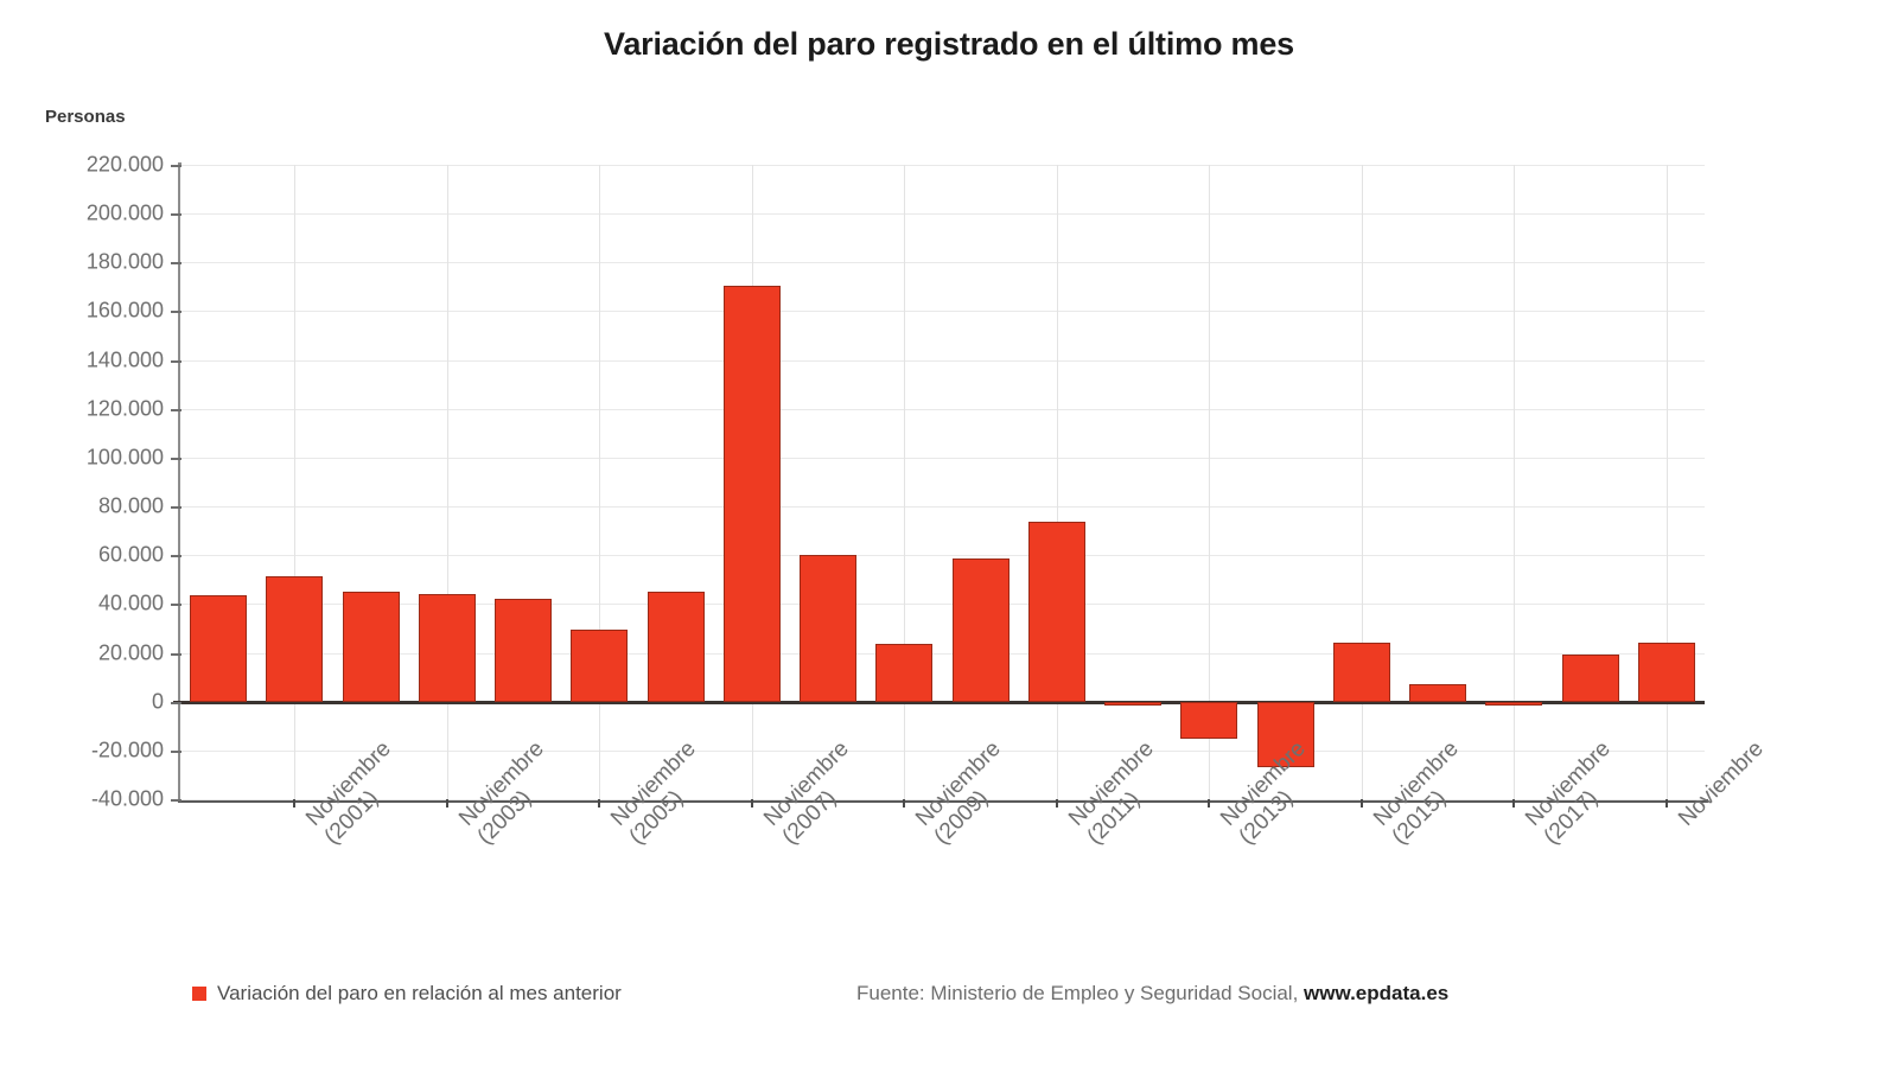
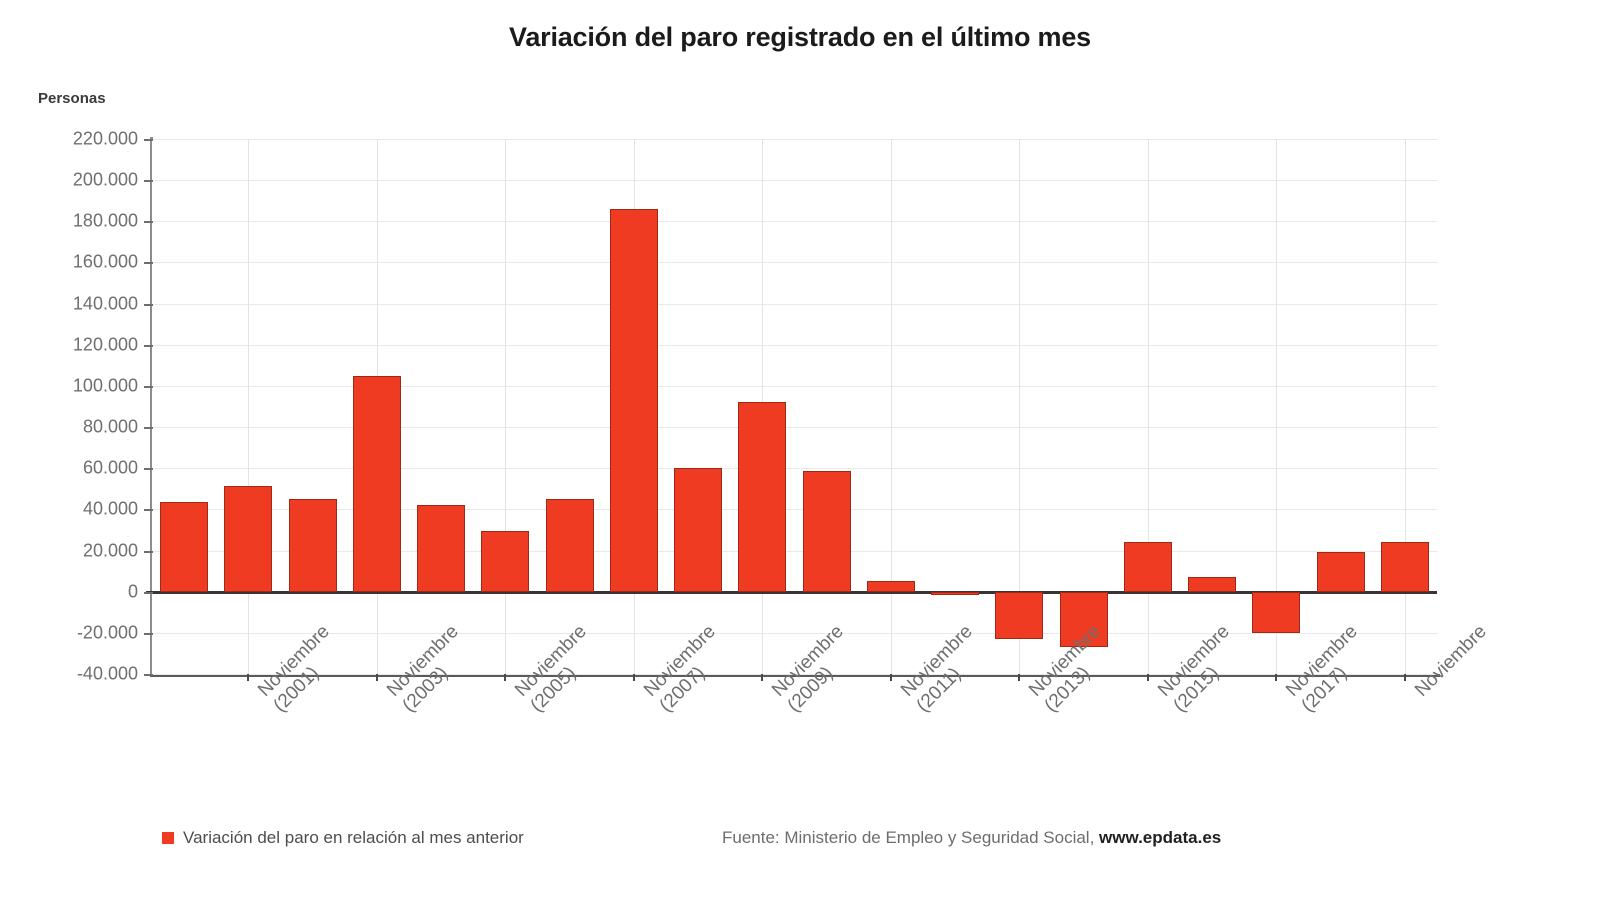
Noviembre (2003): 44000 -> 105000
Noviembre (2007): 170000 -> 186000
Noviembre (2009): 24000 -> 92000
Noviembre (2011): 74000 -> 5000
Noviembre (2013): -15000 -> -23000
Noviembre (2017): -1000 -> -20000
